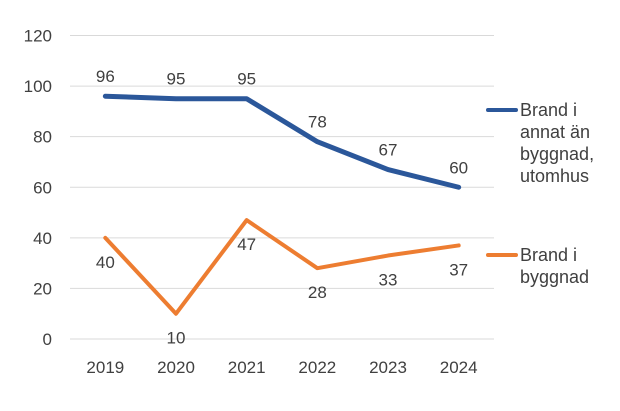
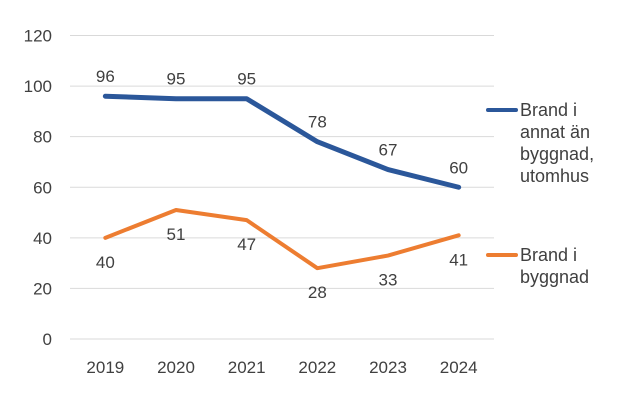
Brand i byggnad/2020: 10 -> 51
Brand i byggnad/2024: 37 -> 41
